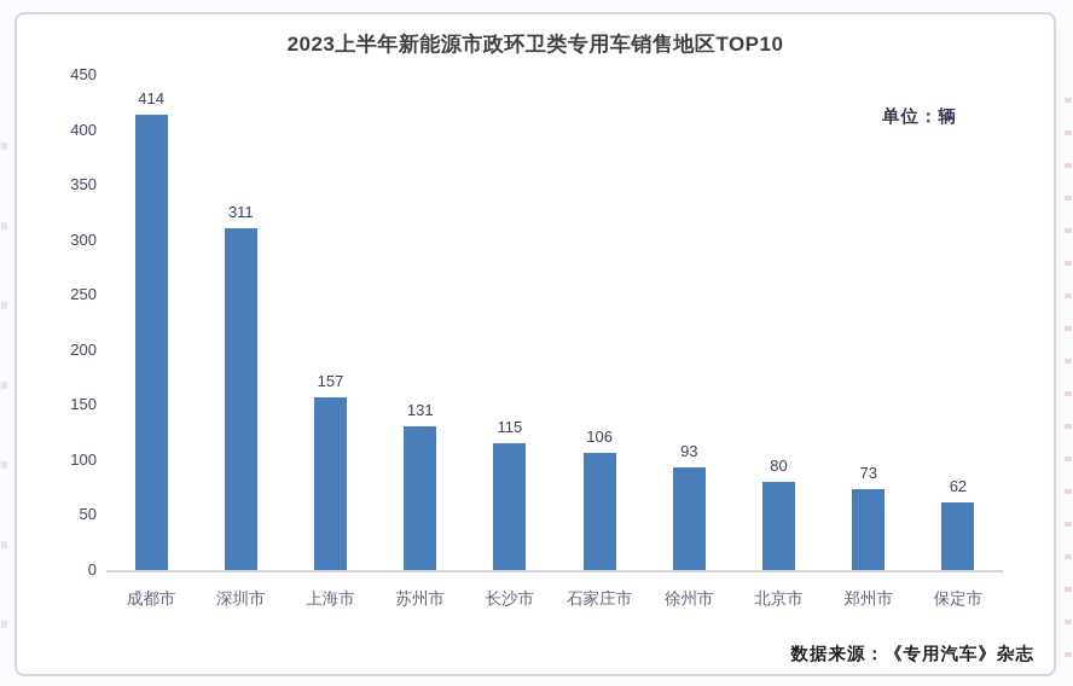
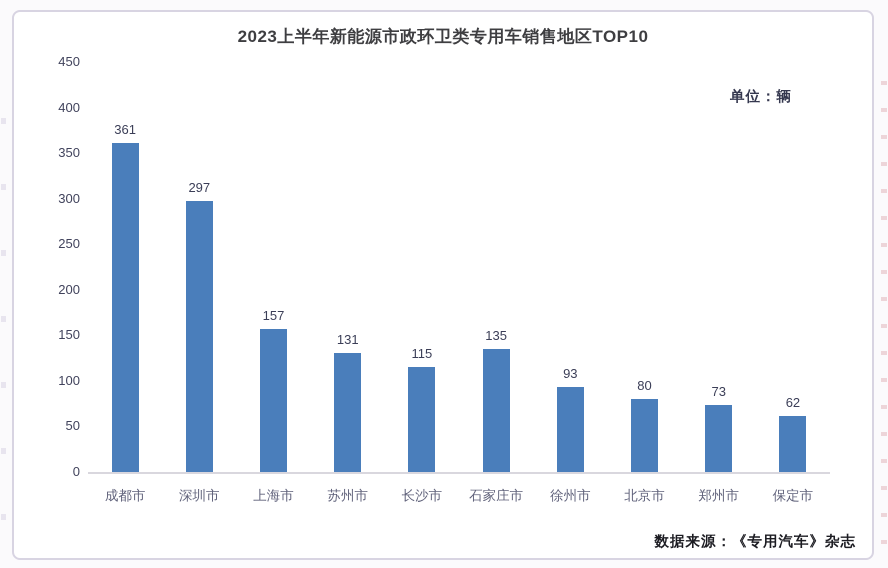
成都市: 414 -> 361
深圳市: 311 -> 297
石家庄市: 106 -> 135
